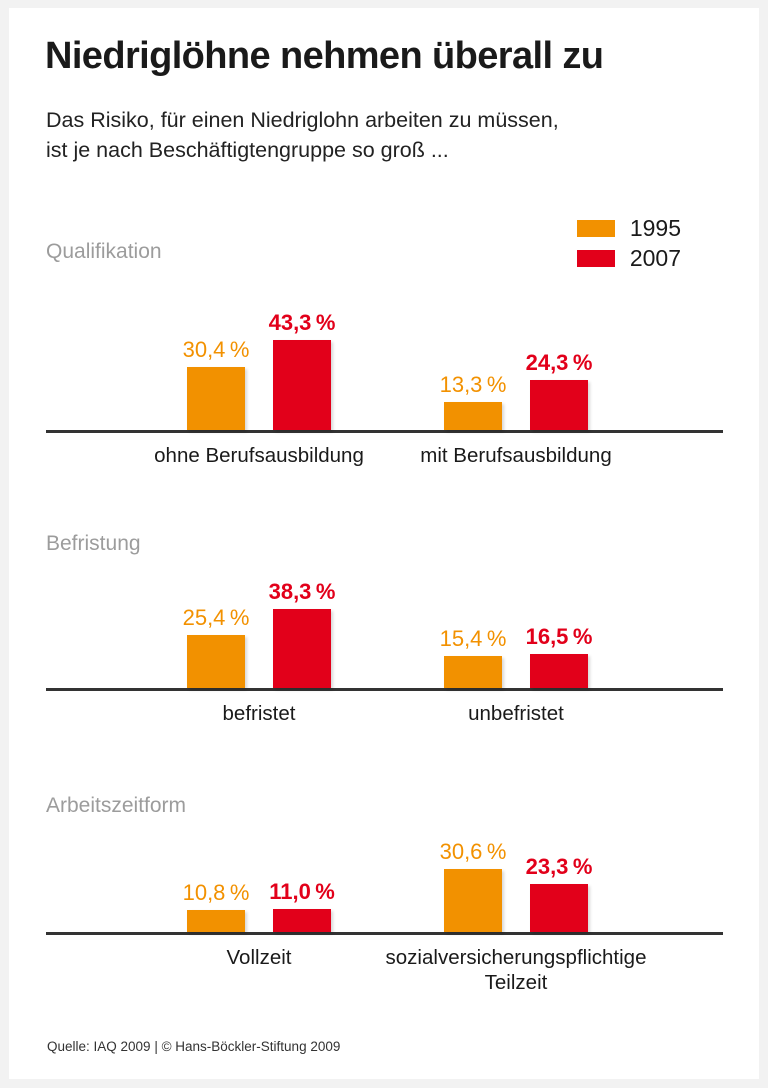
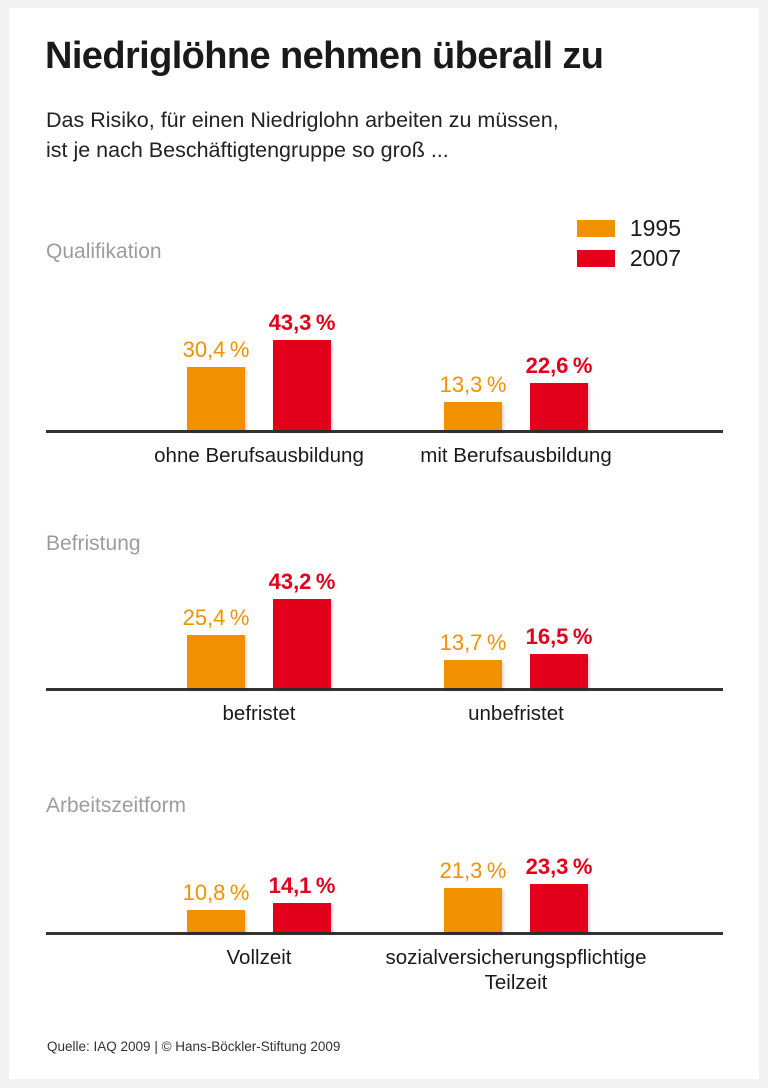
Qualifikation/2007/mit Berufsausbildung: 24,3 -> 22,6
Befristung/2007/befristet: 38,3 -> 43,2
Befristung/1995/unbefristet: 15,4 -> 13,7
Arbeitszeitform/2007/Vollzeit: 11,0 -> 14,1
Arbeitszeitform/1995/sozialversicherungspflichtige Teilzeit: 30,6 -> 21,3
